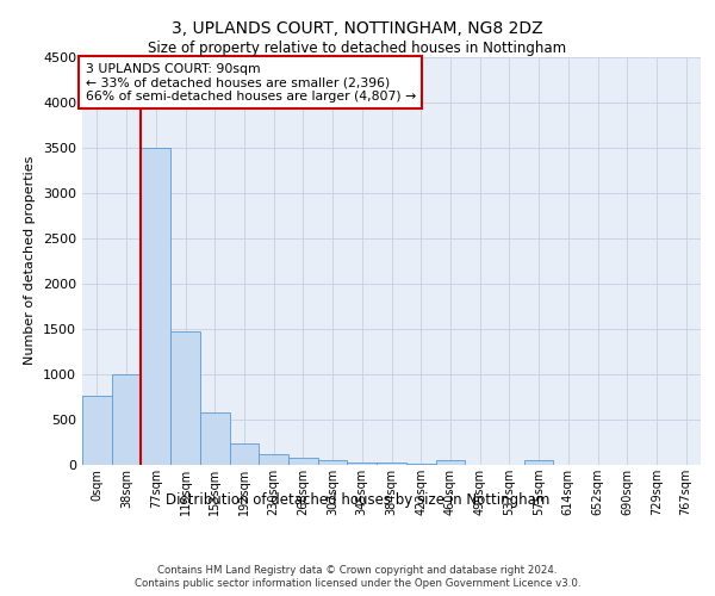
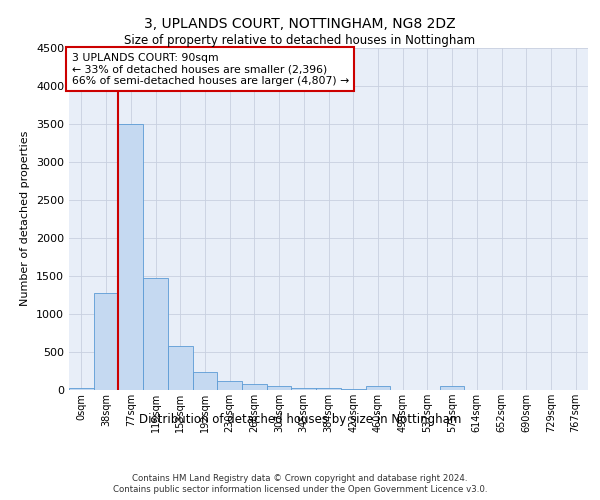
0sqm: 760 -> 30
38sqm: 1000 -> 1280
